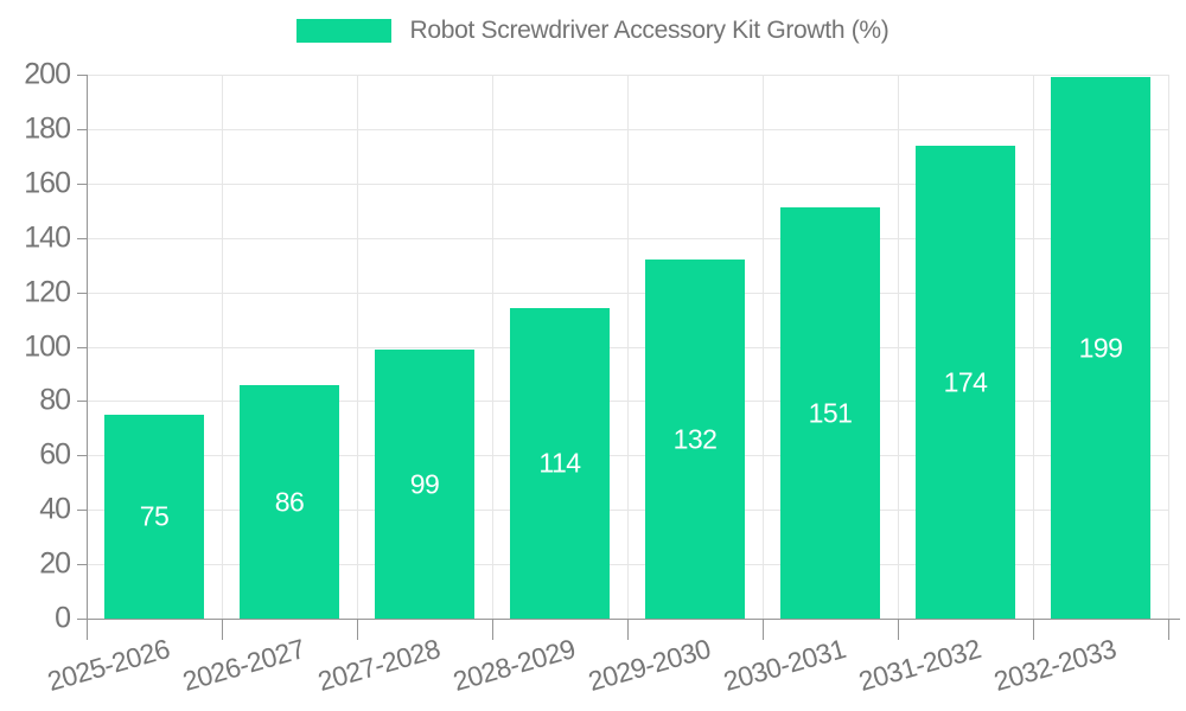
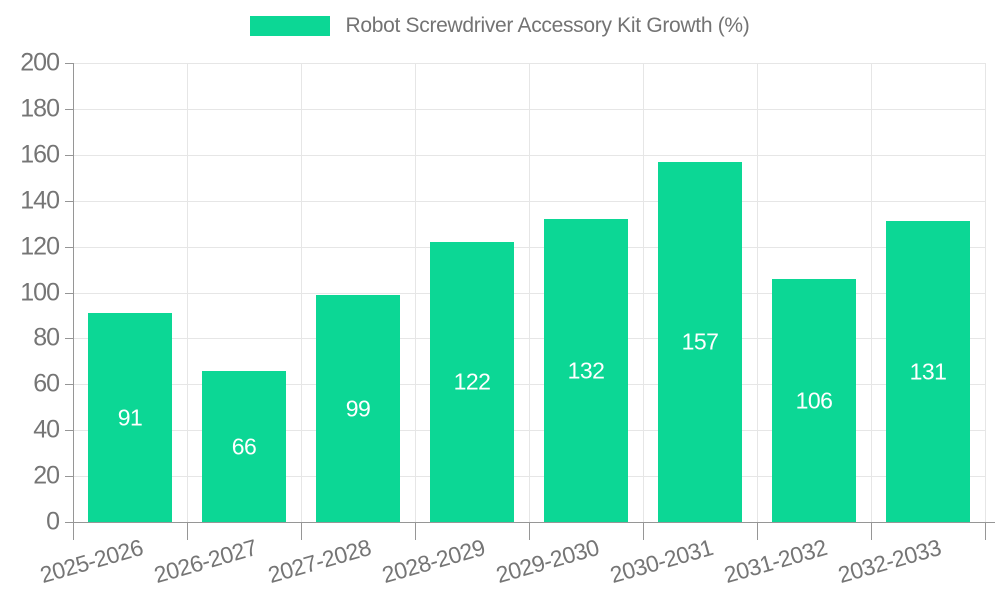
2025-2026: 75 -> 91
2026-2027: 86 -> 66
2028-2029: 114 -> 122
2030-2031: 151 -> 157
2031-2032: 174 -> 106
2032-2033: 199 -> 131
